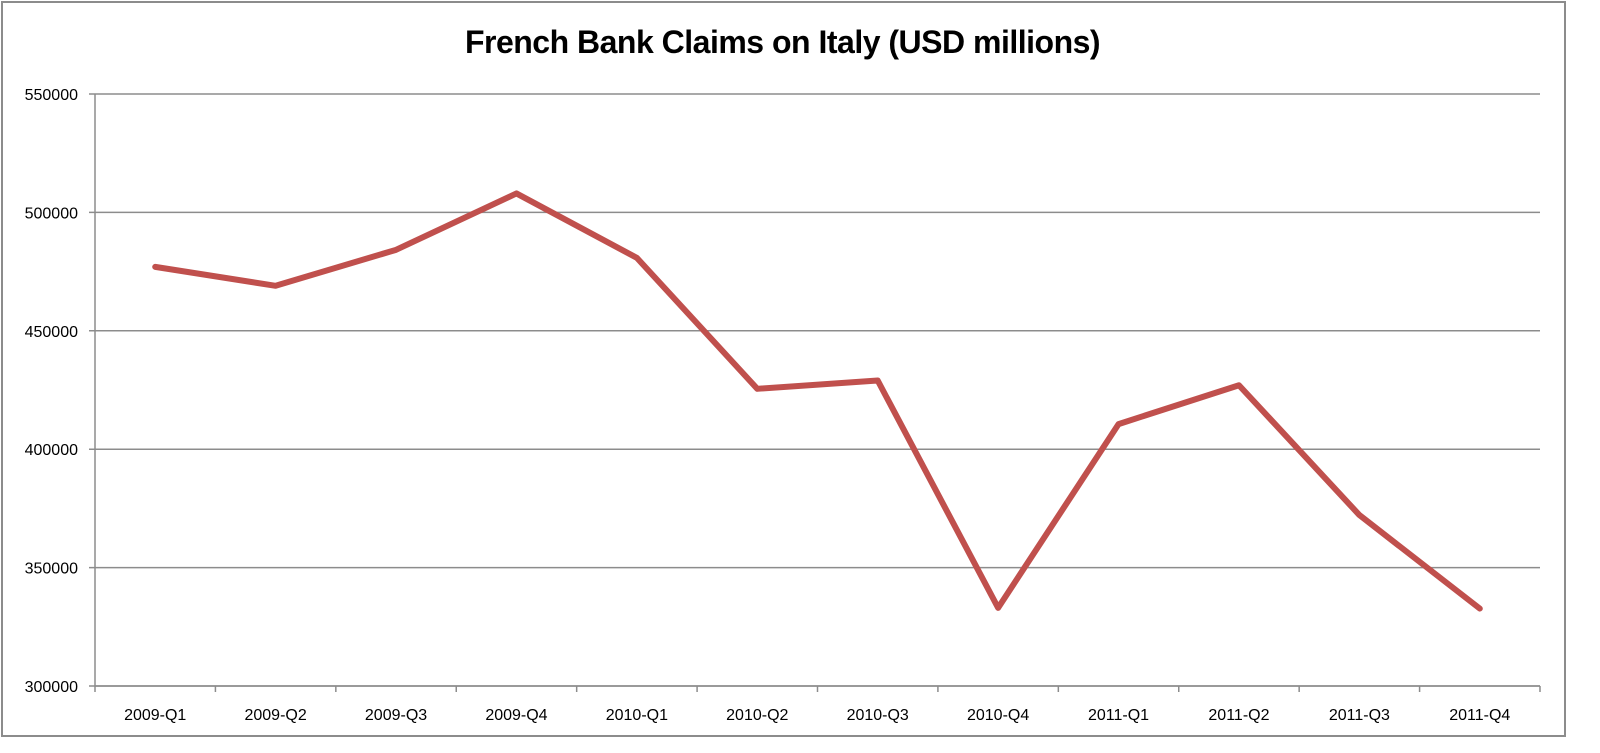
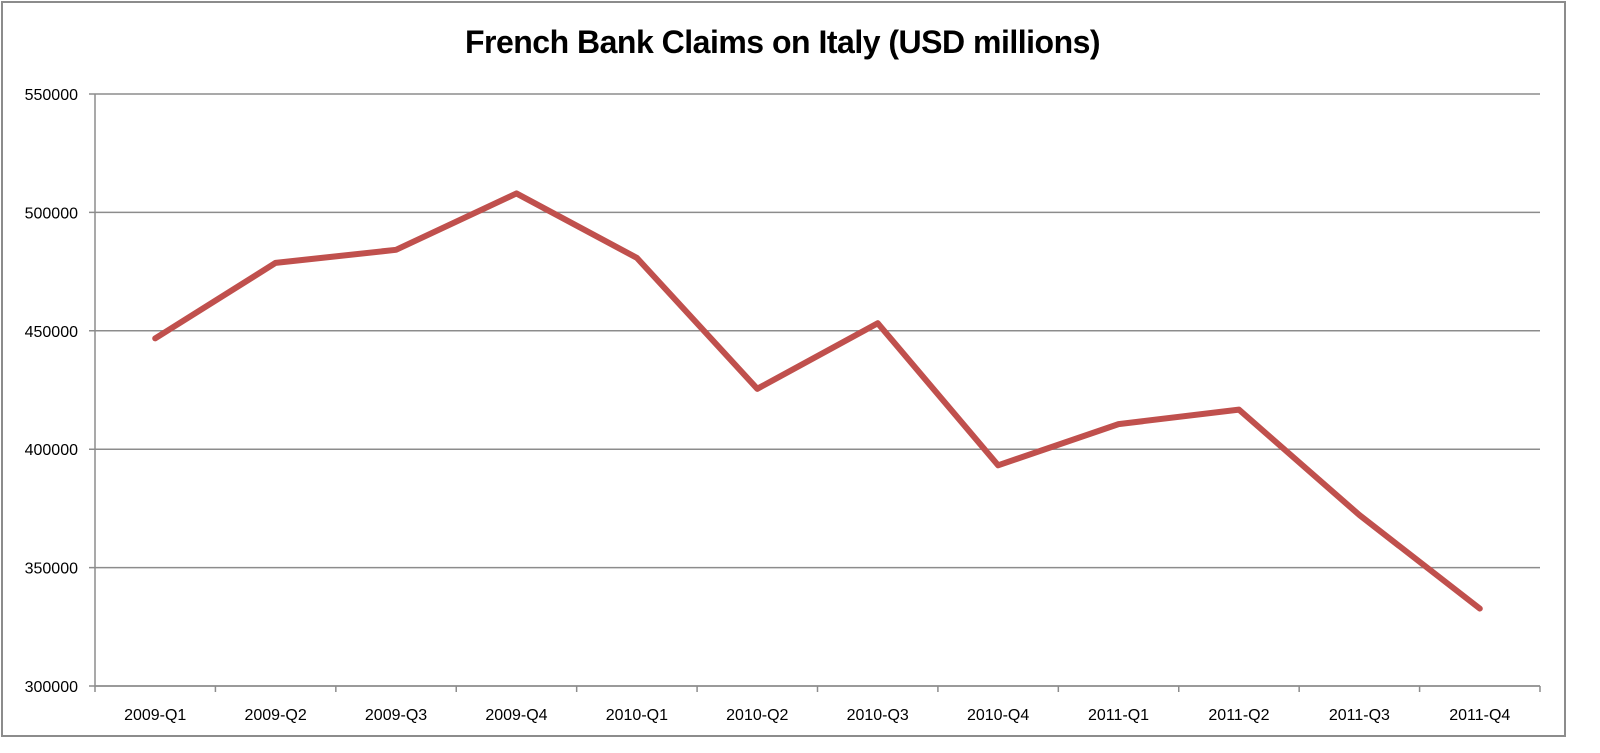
2009-Q1: 477000 -> 447000
2009-Q2: 469000 -> 479000
2010-Q3: 429000 -> 453000
2010-Q4: 333000 -> 393000
2011-Q2: 427000 -> 417000
